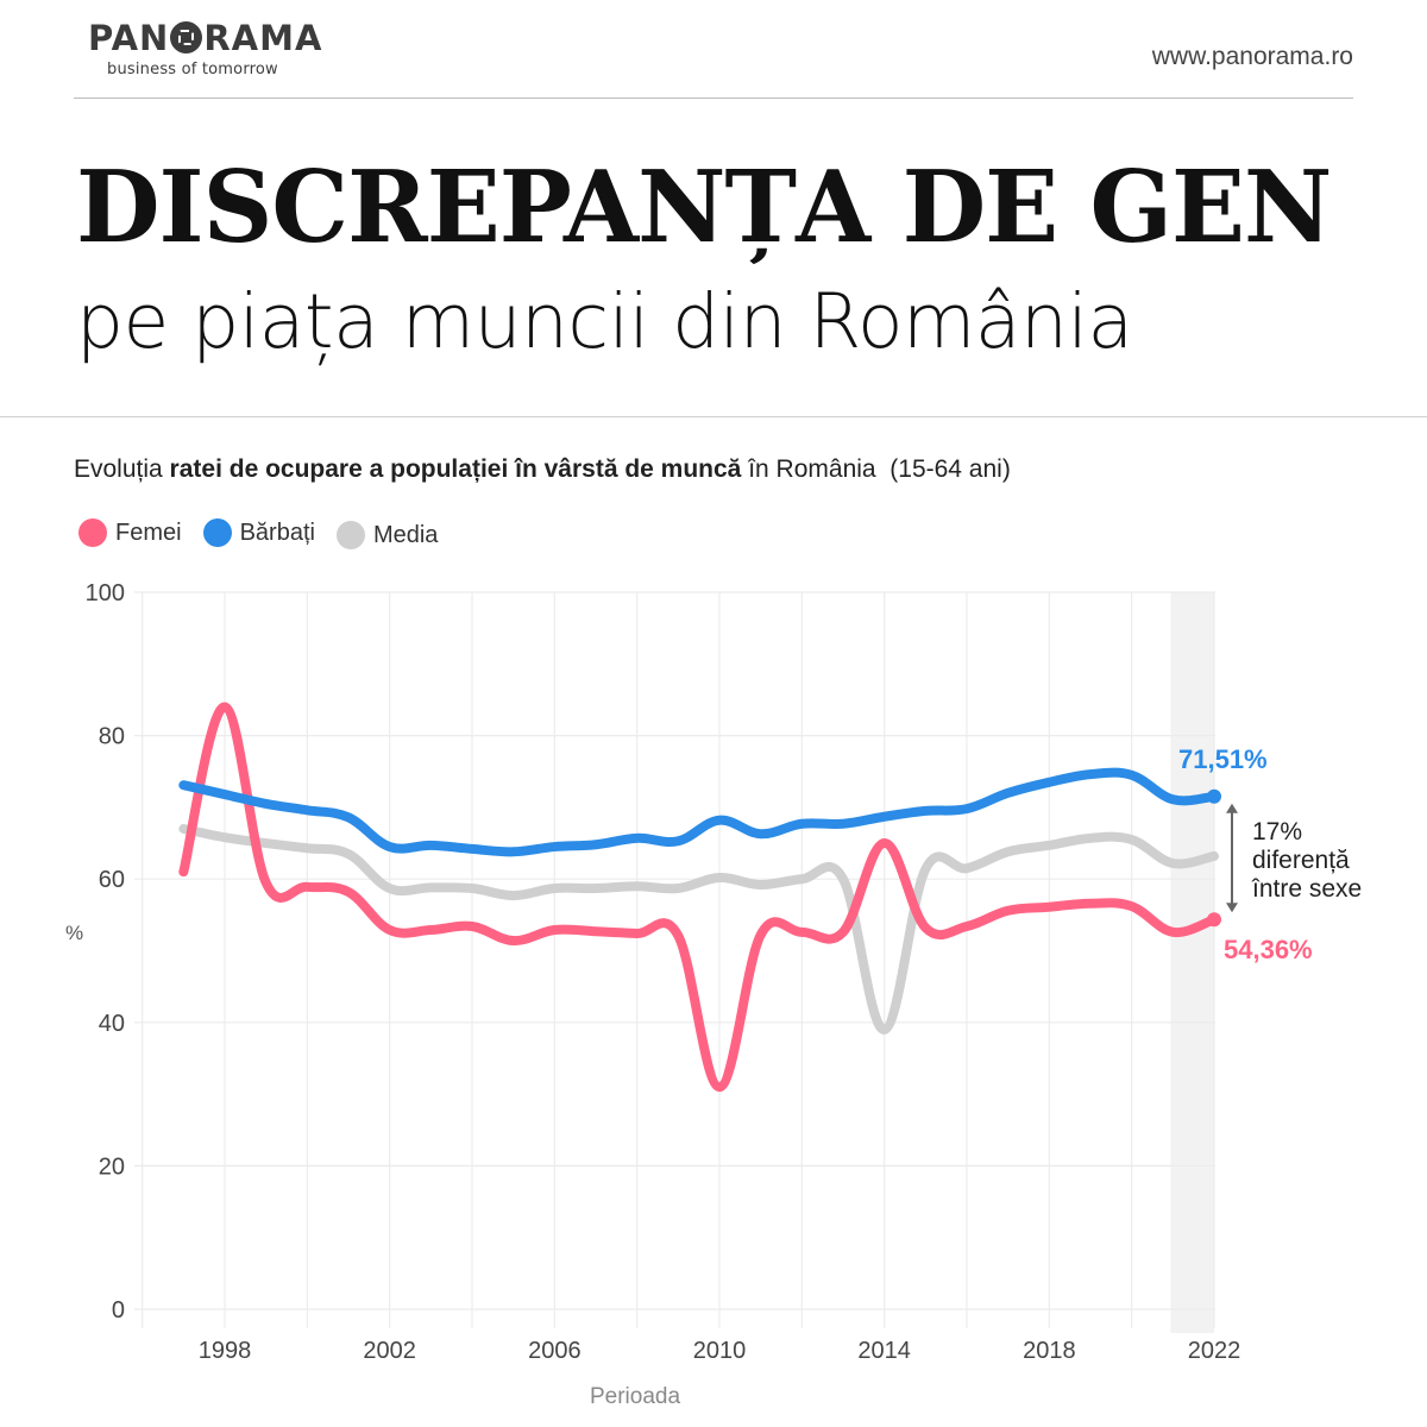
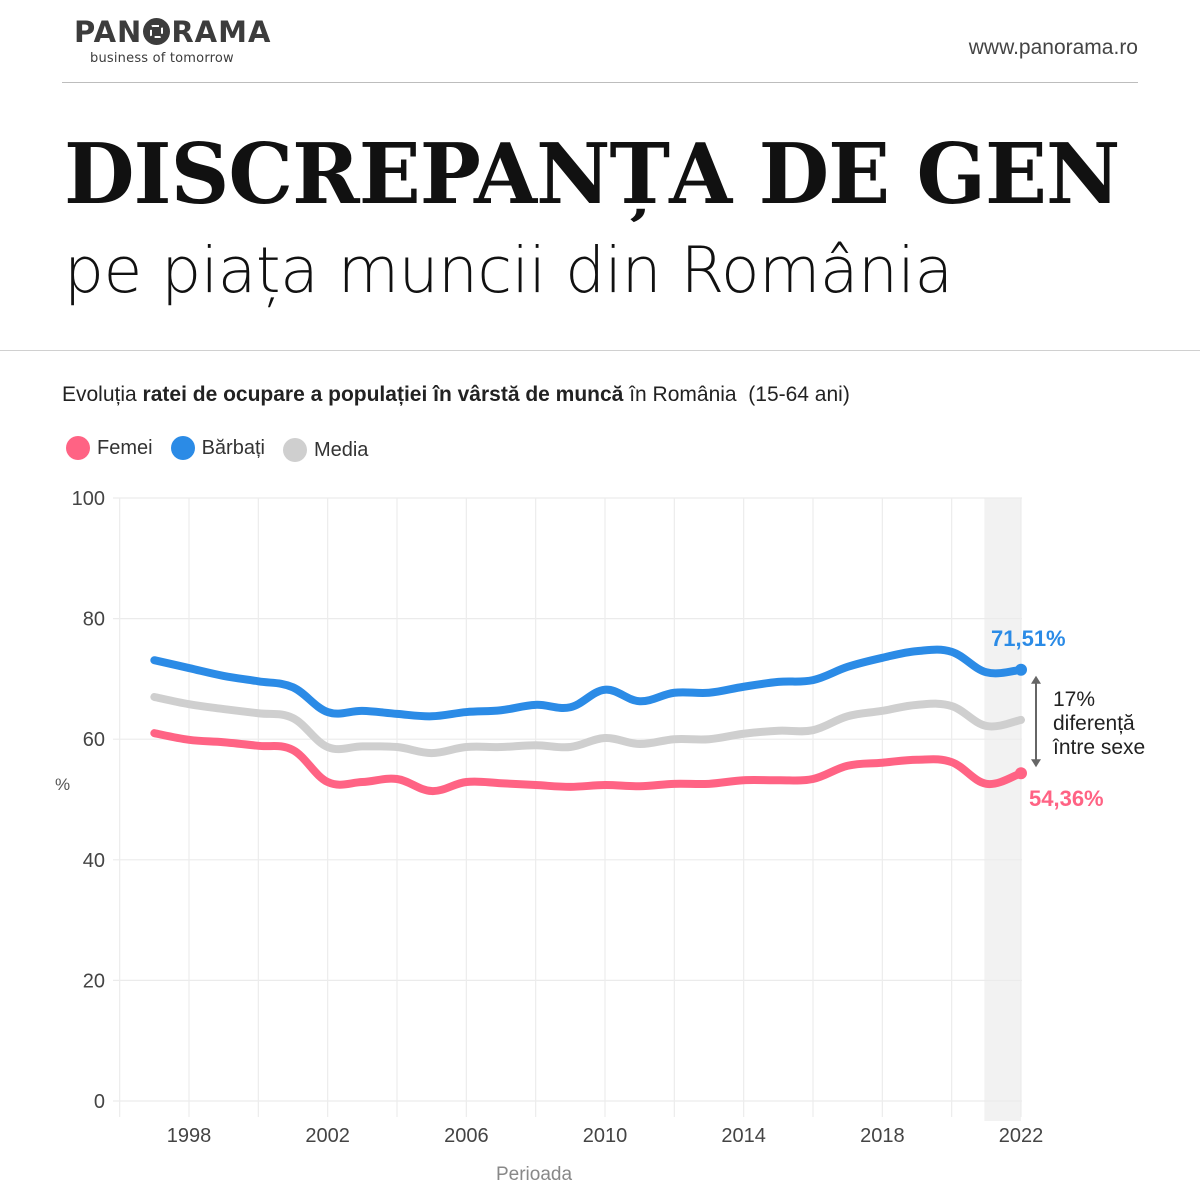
Femei/1998: 84 -> 60
Femei/2010: 31 -> 52
Media/2014: 39 -> 61
Femei/2014: 65 -> 53
